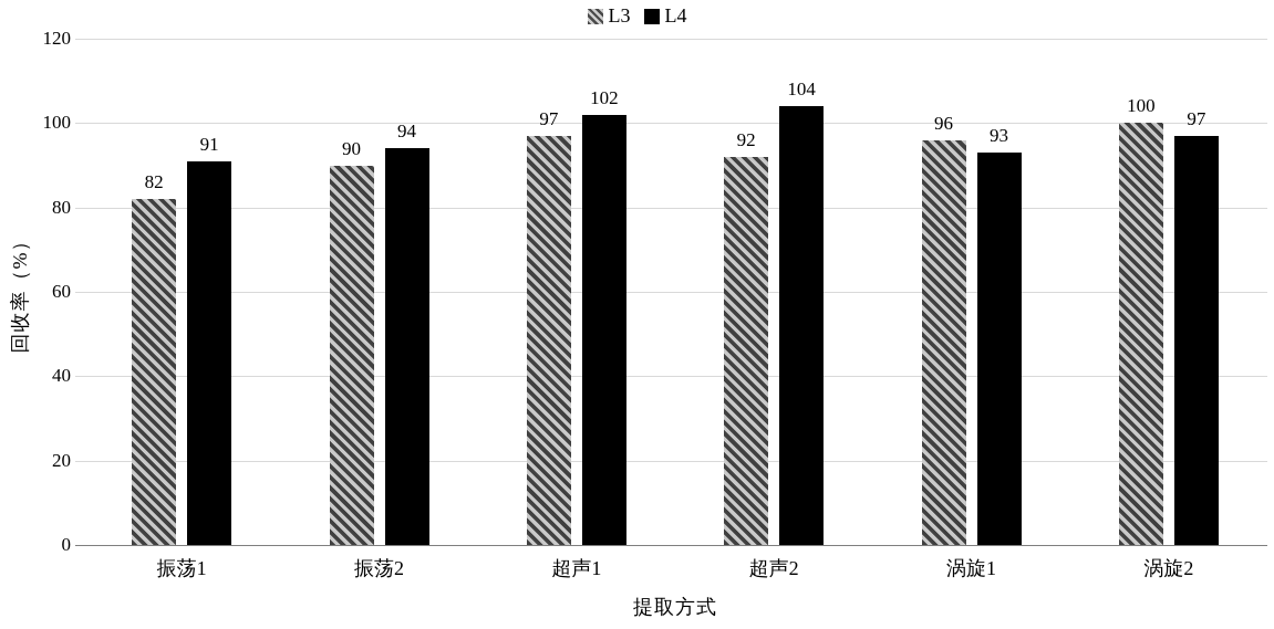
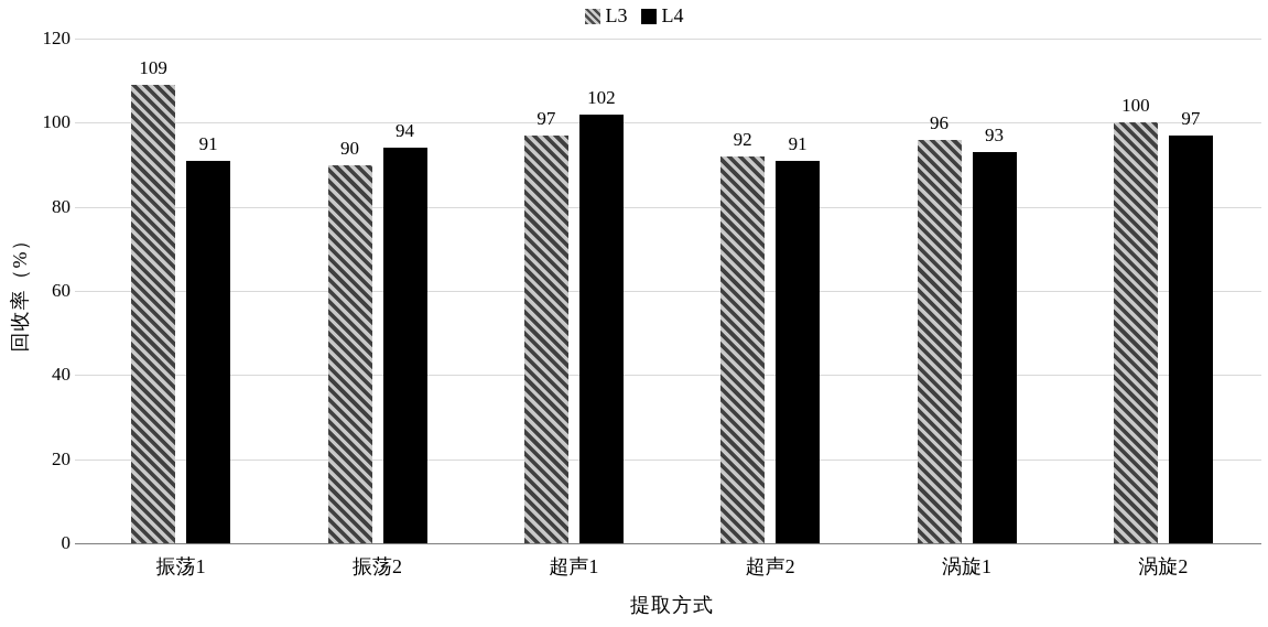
L3/振荡1: 82 -> 109
L4/超声2: 104 -> 91
